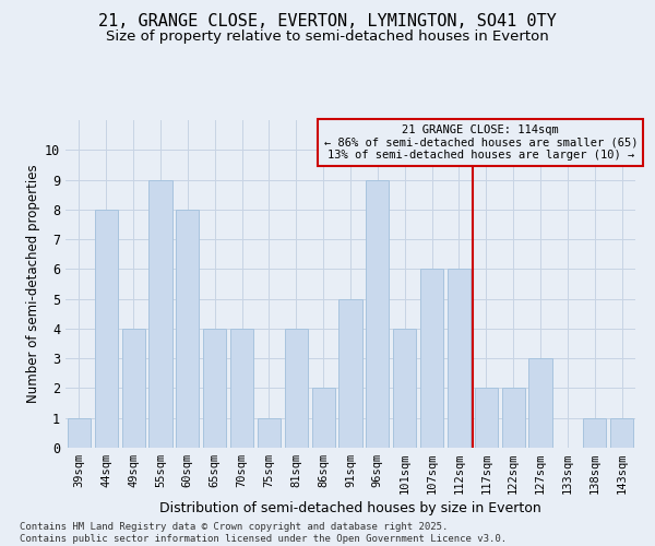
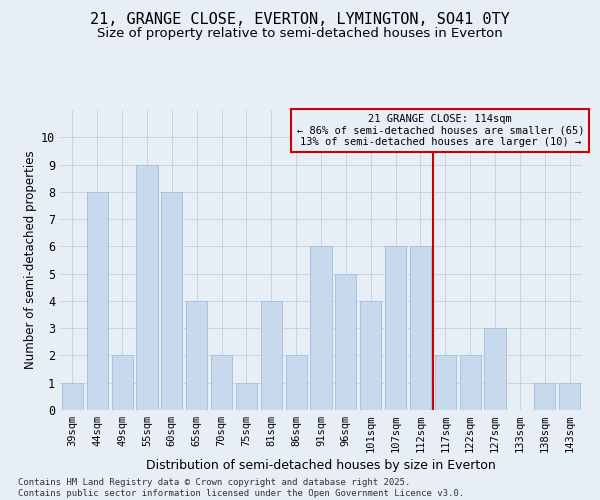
49sqm: 4 -> 2
70sqm: 4 -> 2
91sqm: 5 -> 6
96sqm: 9 -> 5
